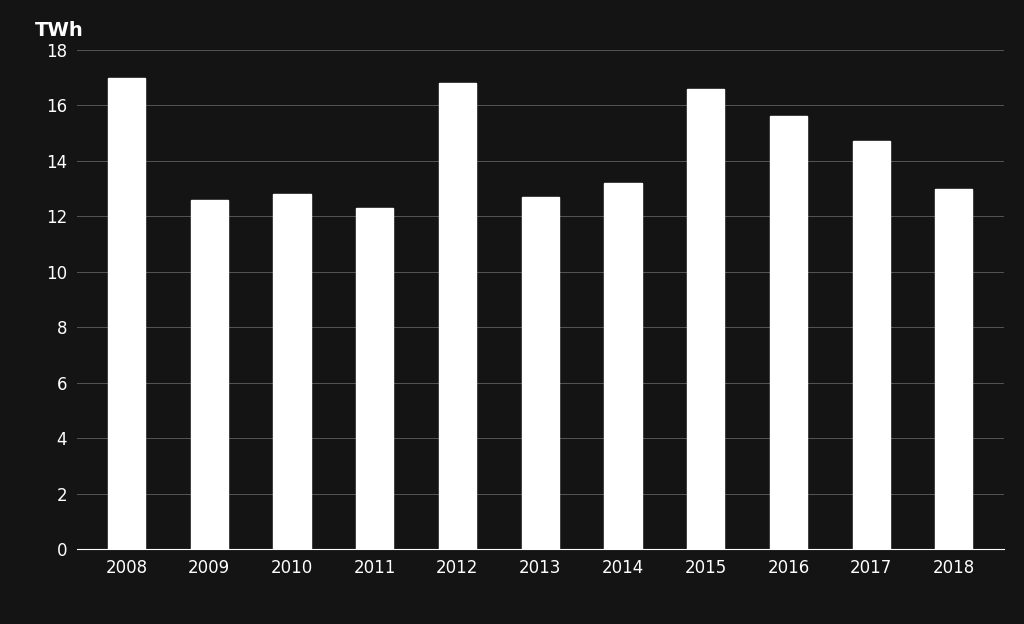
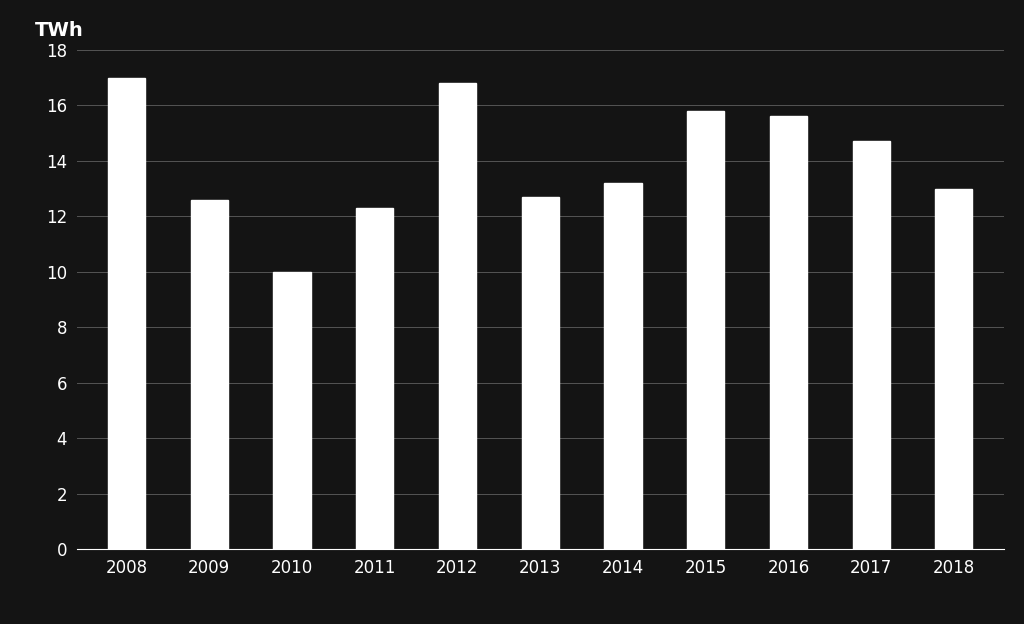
2010: 12.8 -> 10.0
2015: 16.6 -> 15.8
